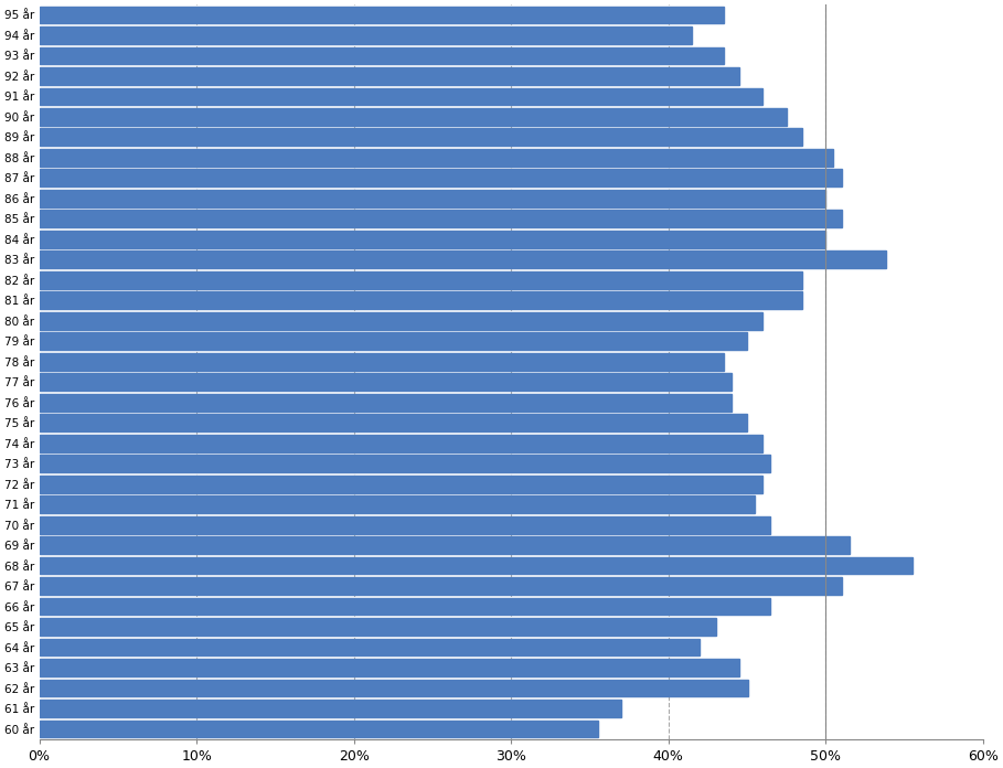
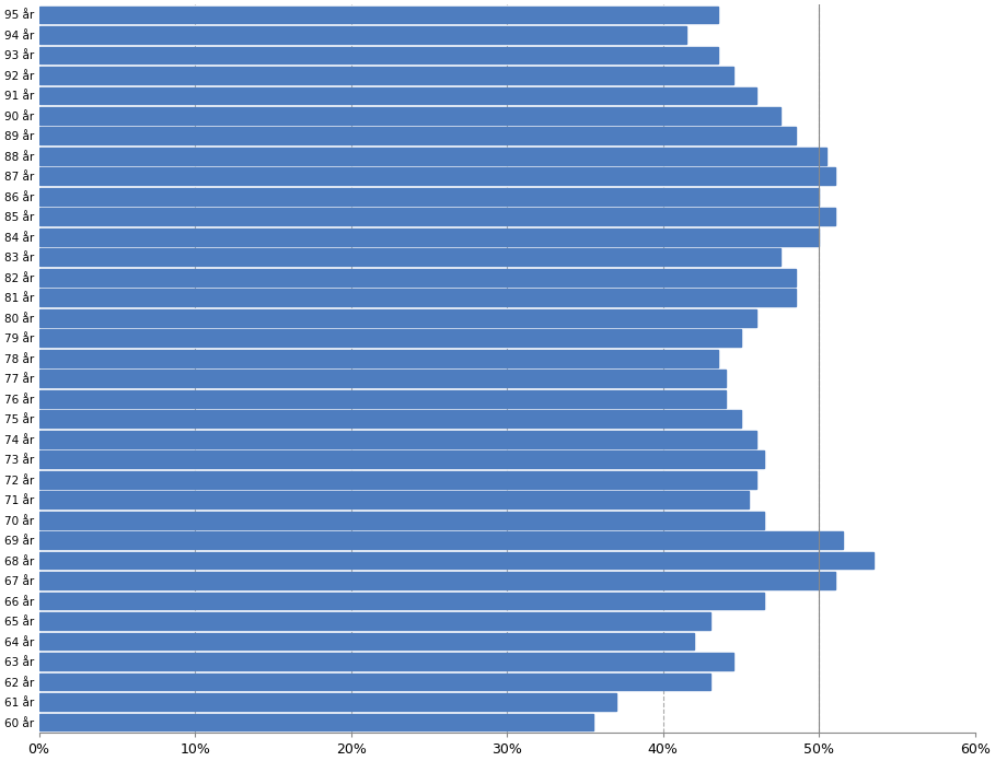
83 år: 53.8% -> 47.5%
68 år: 55.5% -> 53.5%
62 år: 45.1% -> 43.0%
